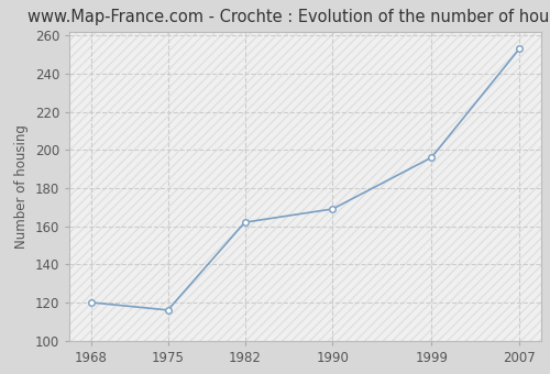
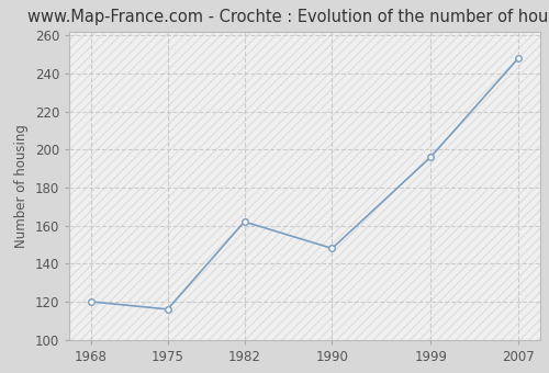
1990: 169 -> 148
2007: 253 -> 248
